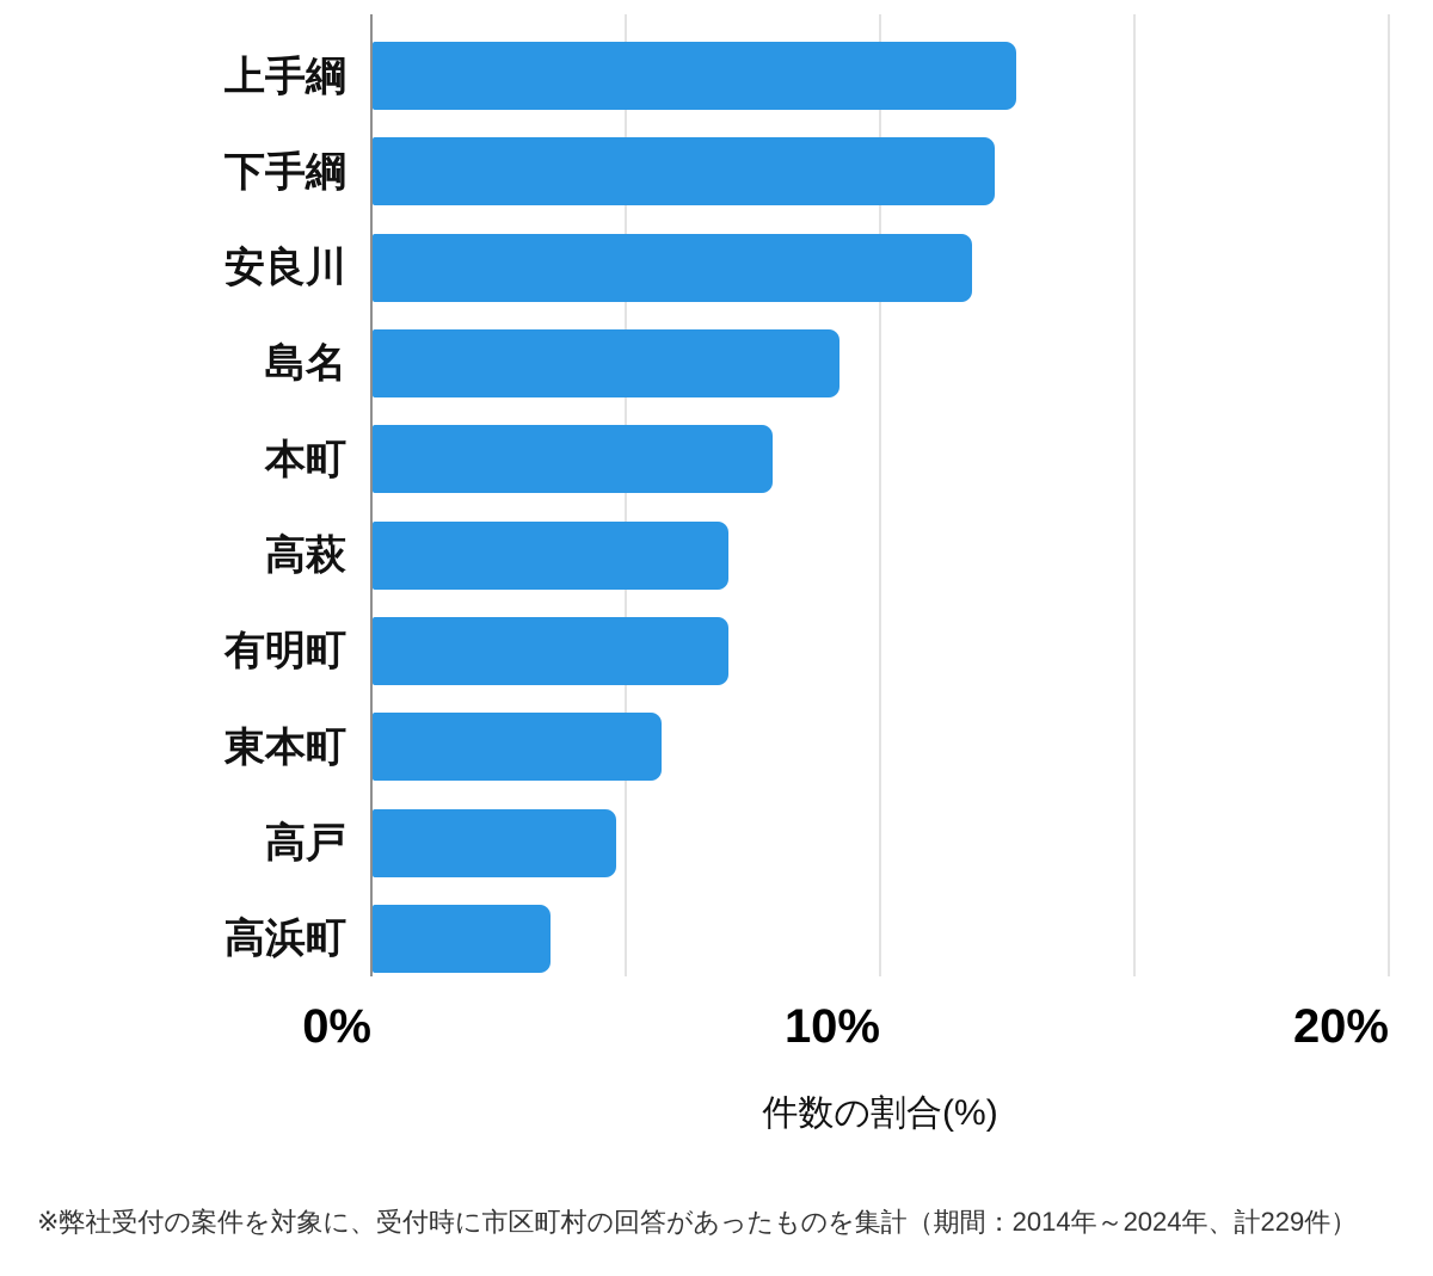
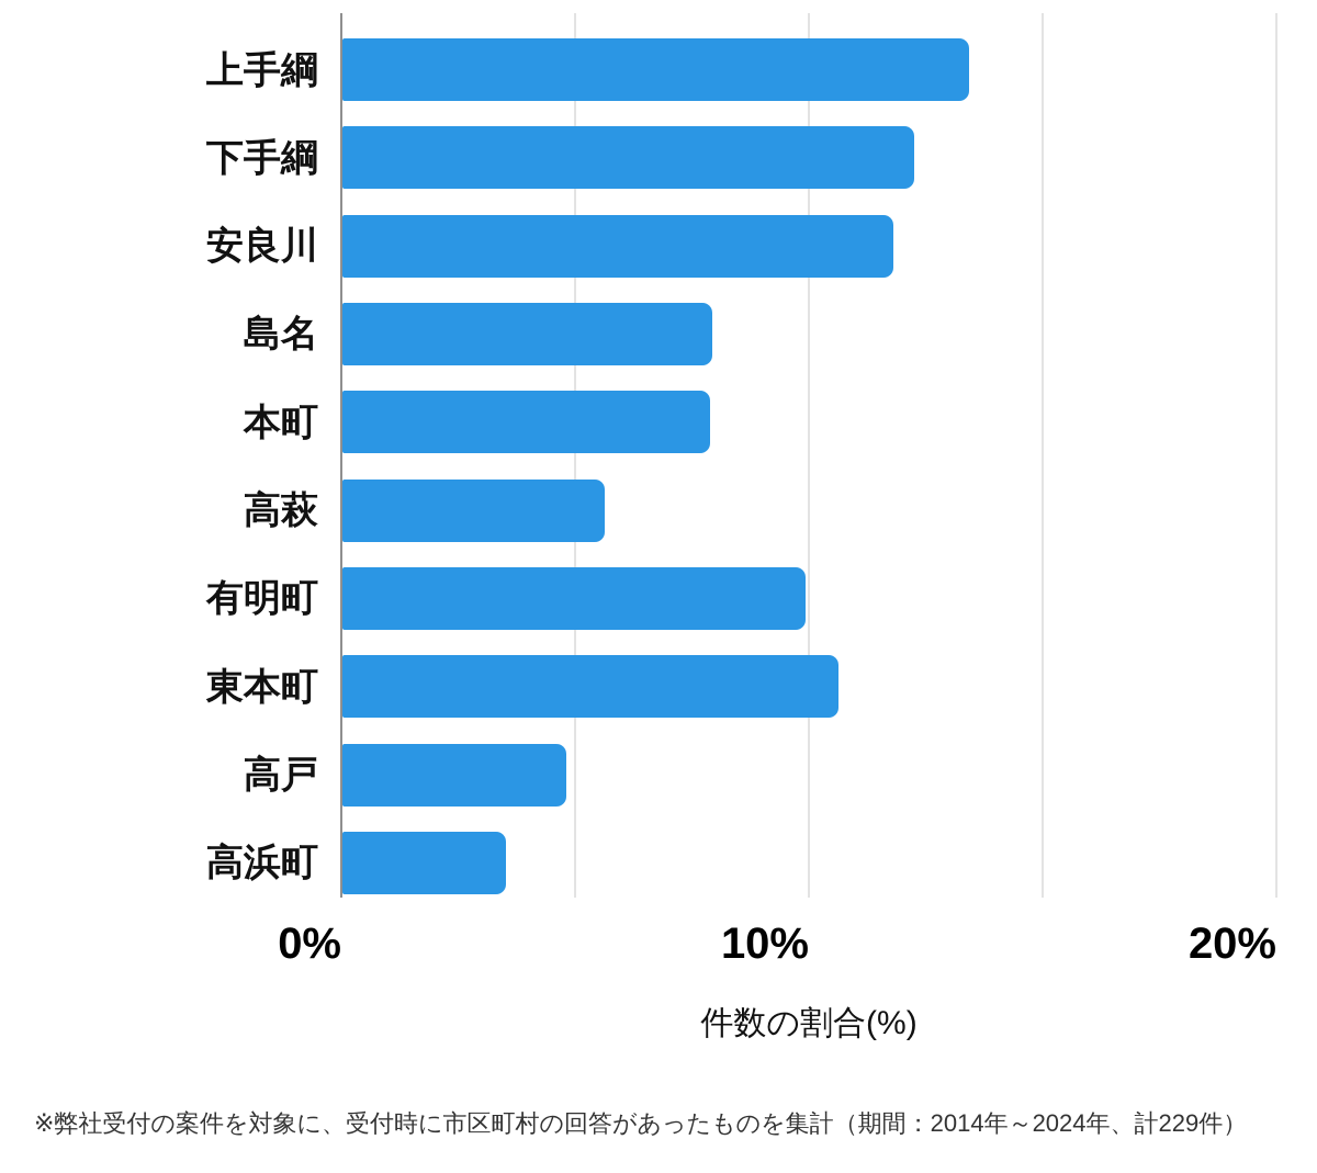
上手綱: 12.7% -> 13.4%
島名: 9.2% -> 7.9%
高萩: 7.0% -> 5.6%
有明町: 7.0% -> 9.9%
東本町: 5.7% -> 10.6%
